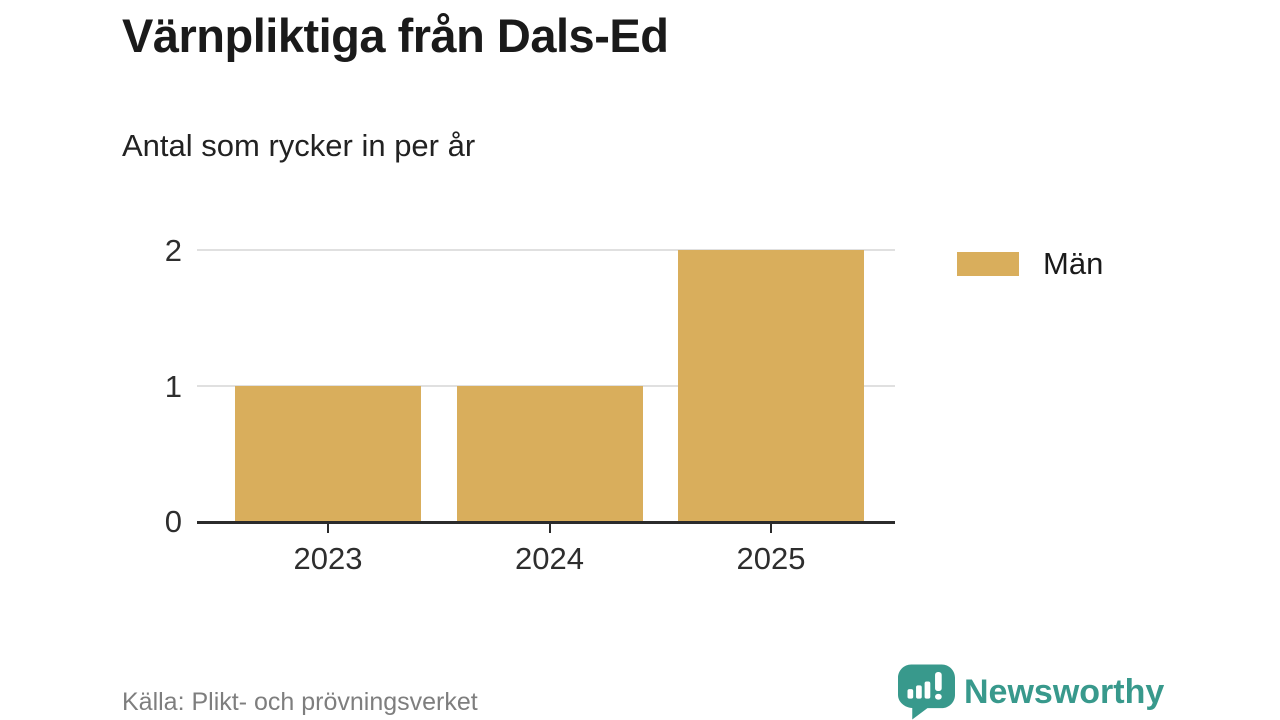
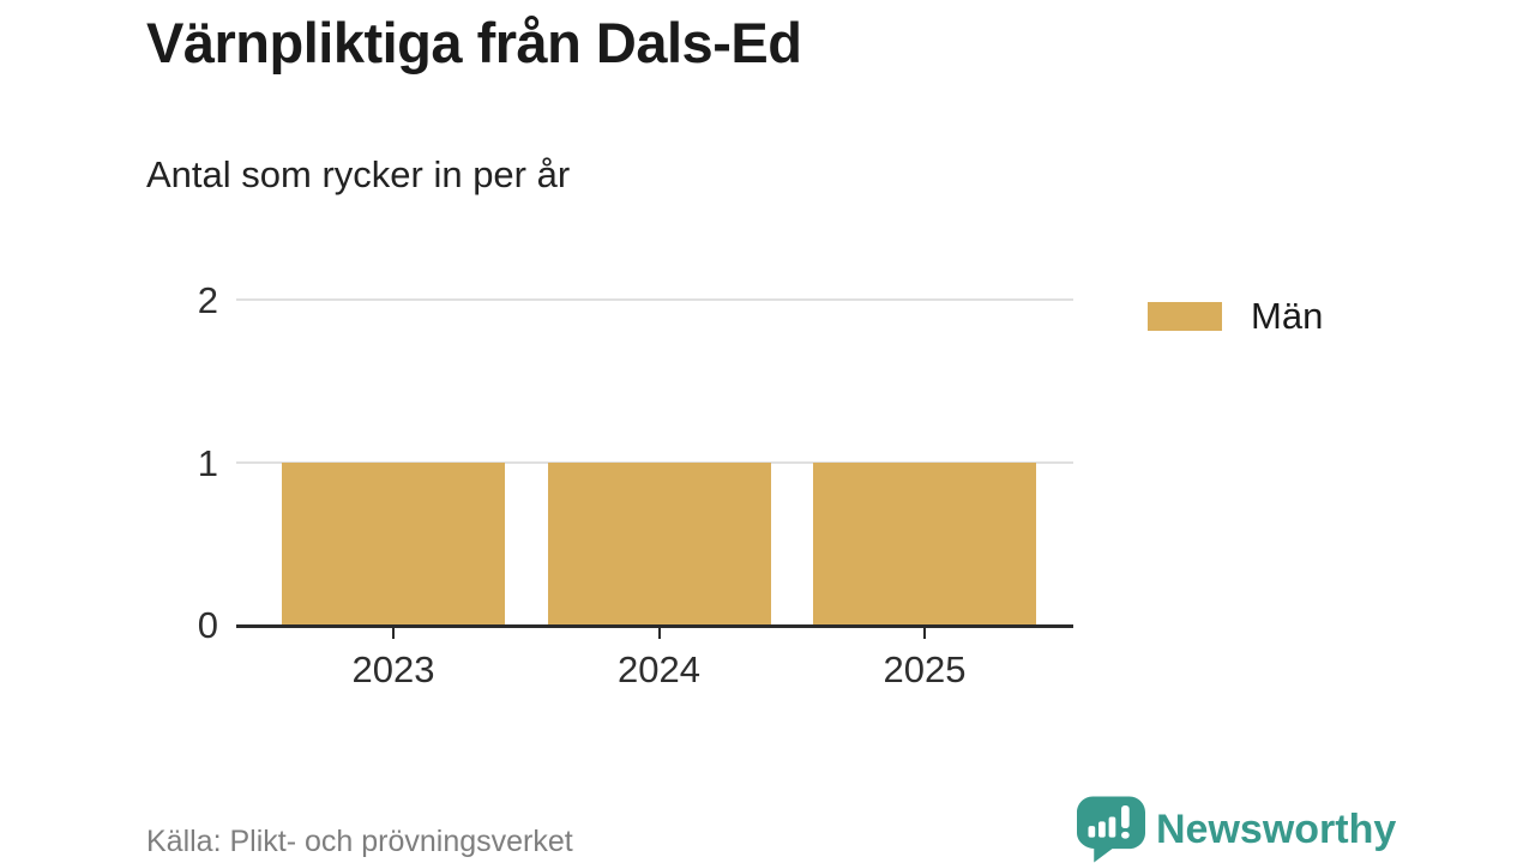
2025: 2 -> 1
